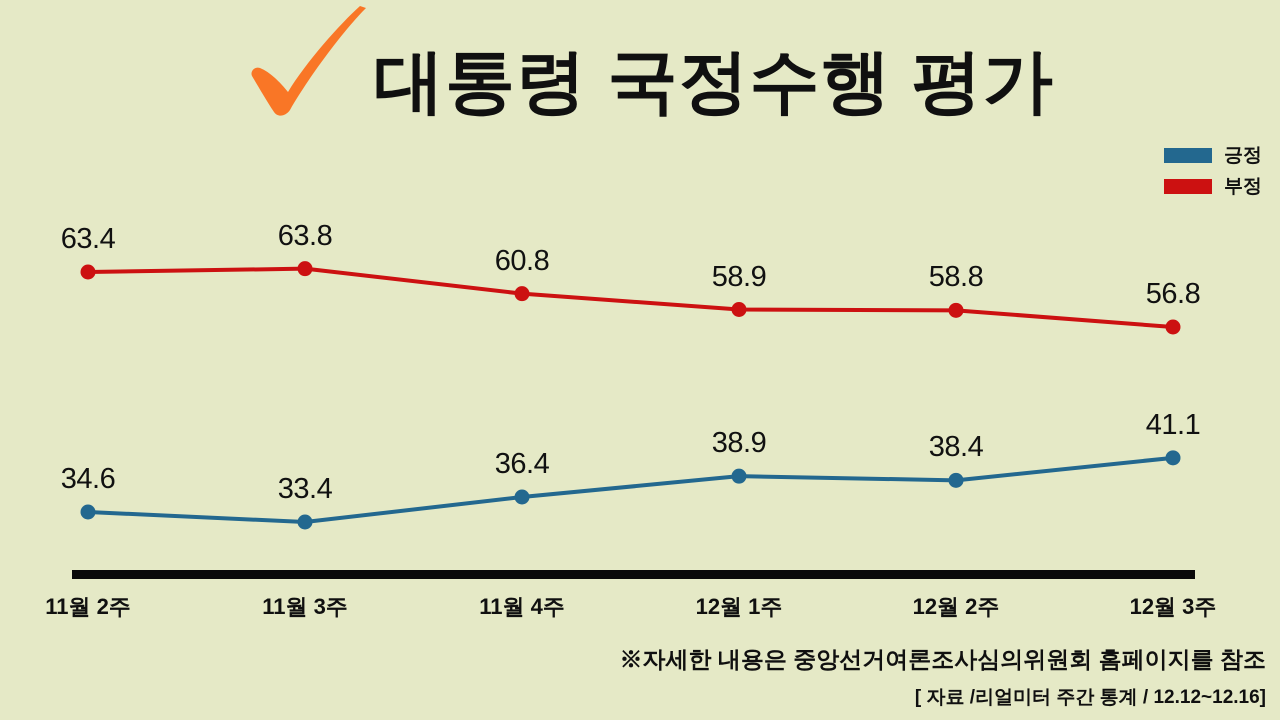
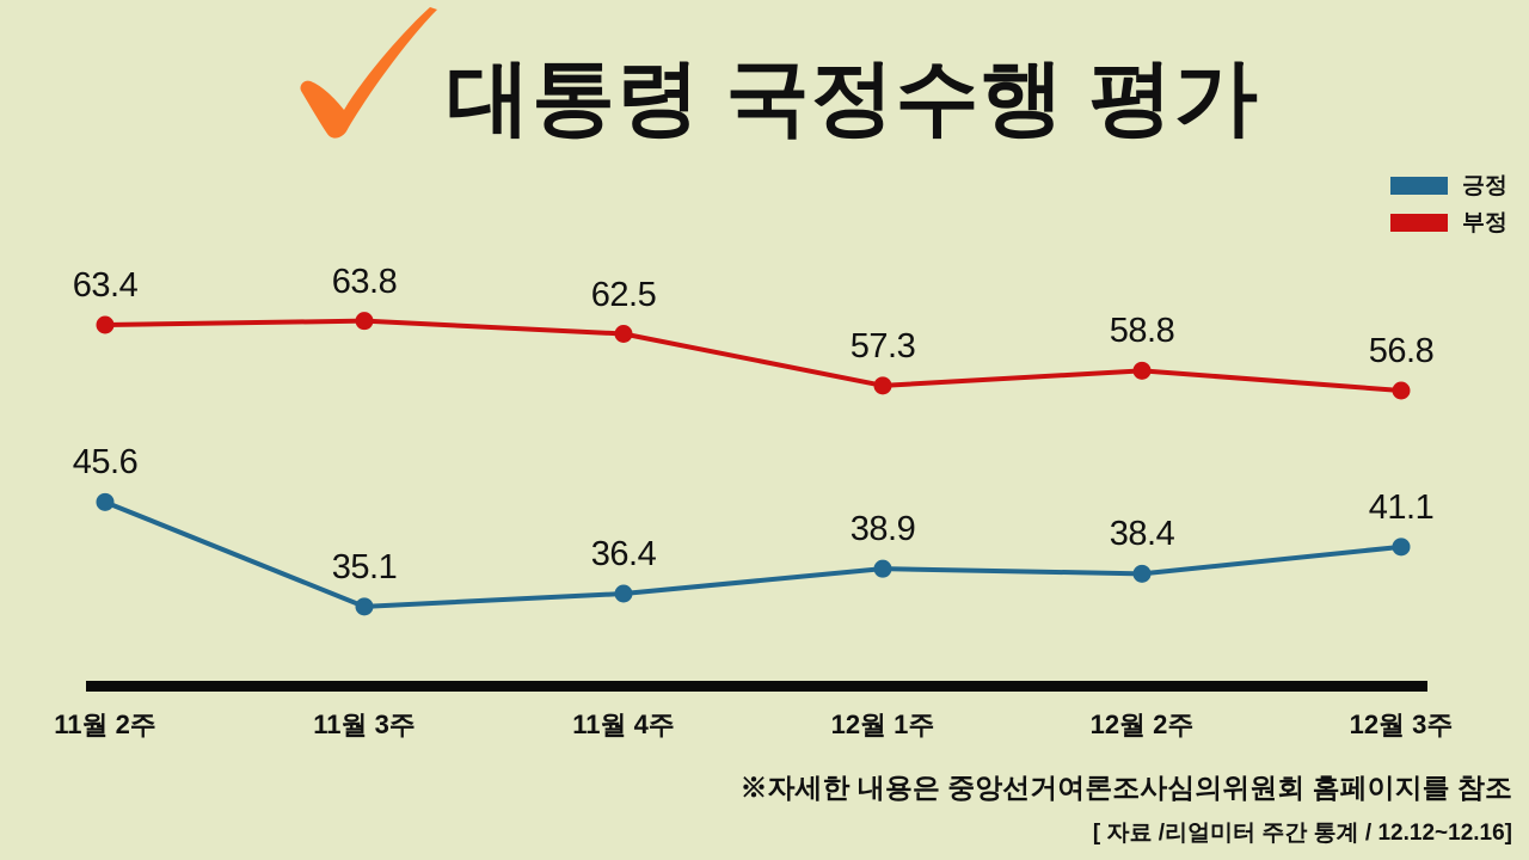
긍정/11월 2주: 34.6 -> 45.6
긍정/11월 3주: 33.4 -> 35.1
부정/11월 4주: 60.8 -> 62.5
부정/12월 1주: 58.9 -> 57.3
